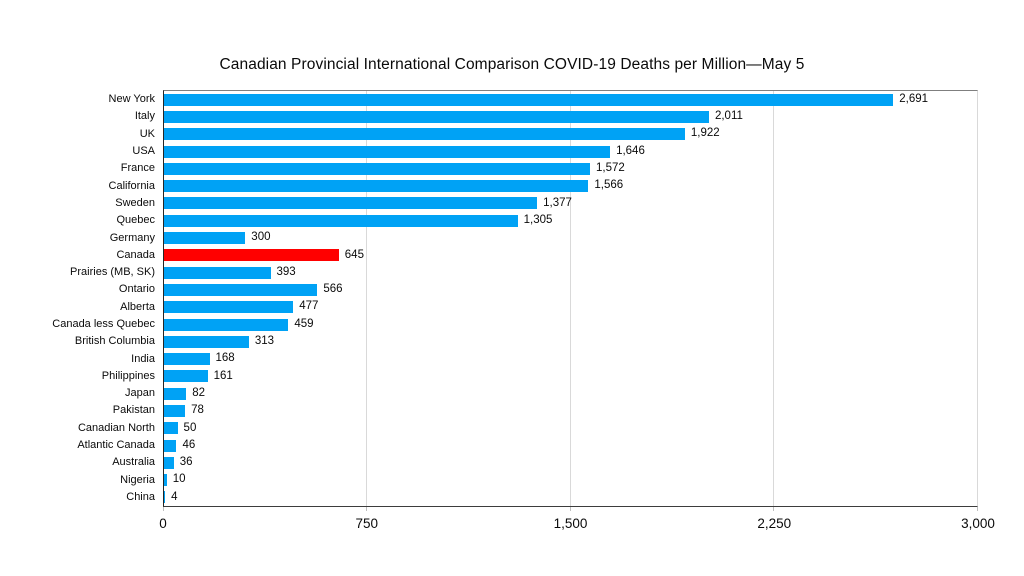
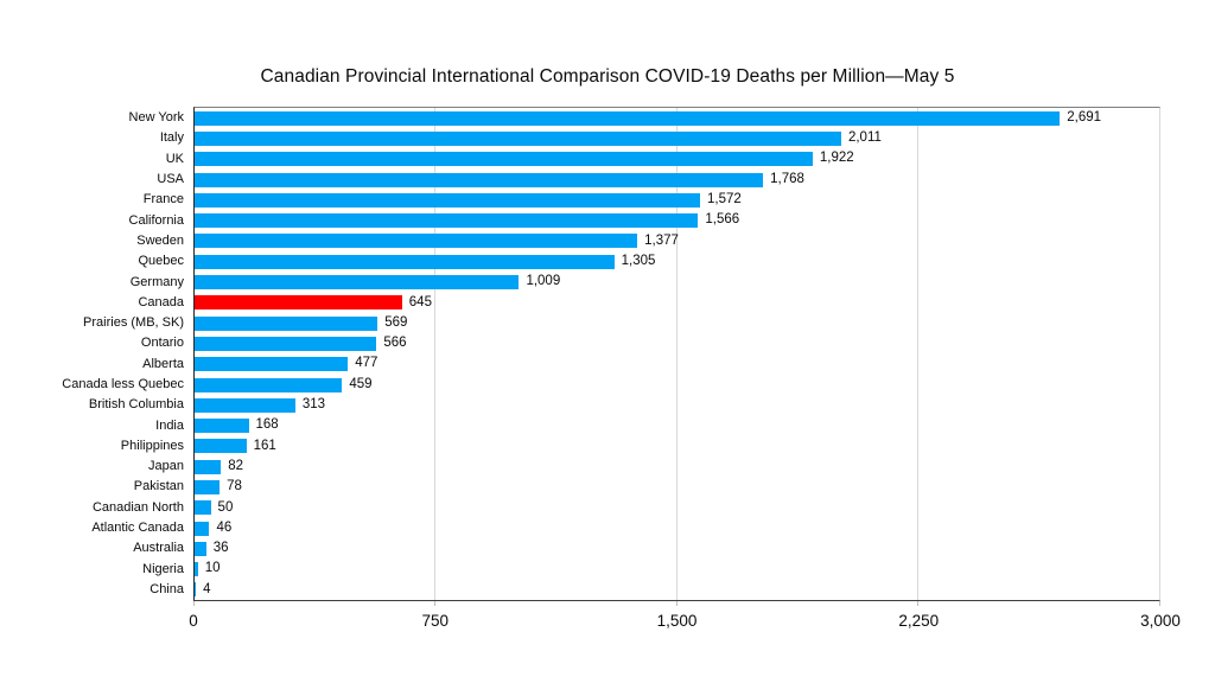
USA: 1,646 -> 1,768
Germany: 300 -> 1,009
Prairies (MB, SK): 393 -> 569
